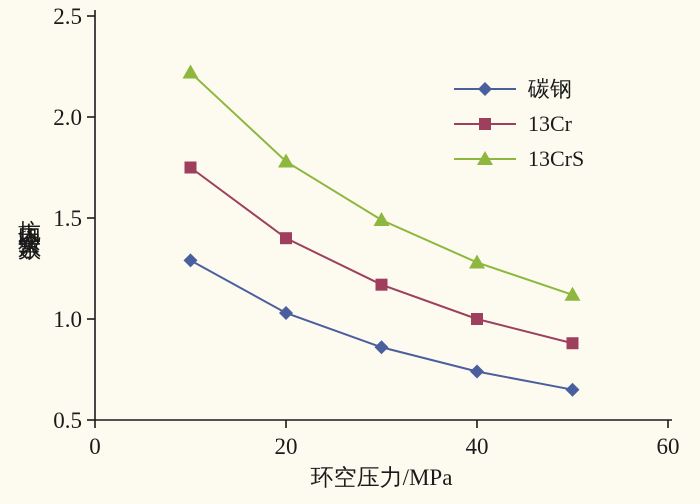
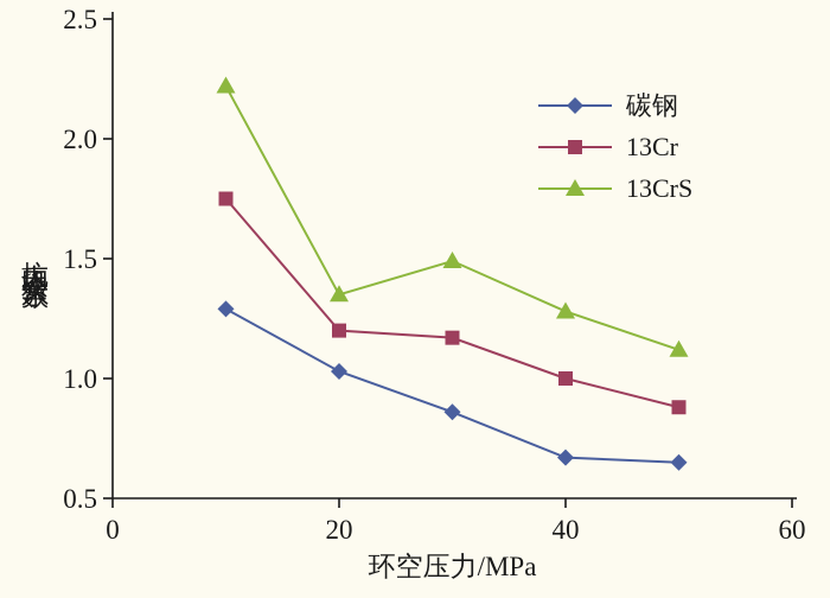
13Cr/20: 1.40 -> 1.20
13CrS/20: 1.78 -> 1.35
碳钢/40: 0.74 -> 0.67
